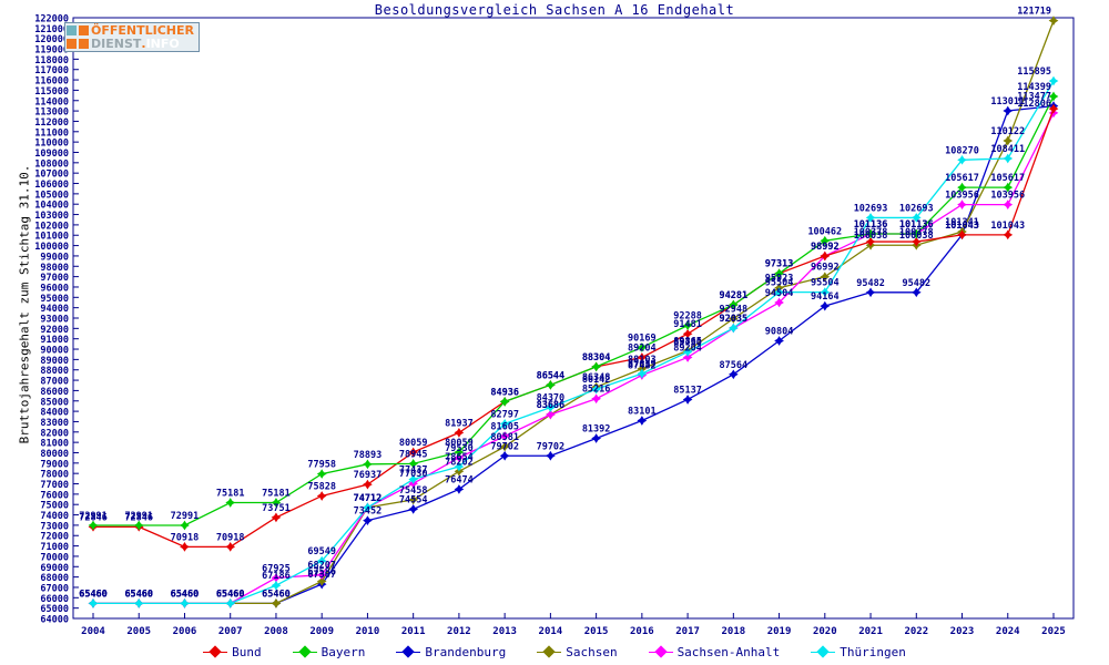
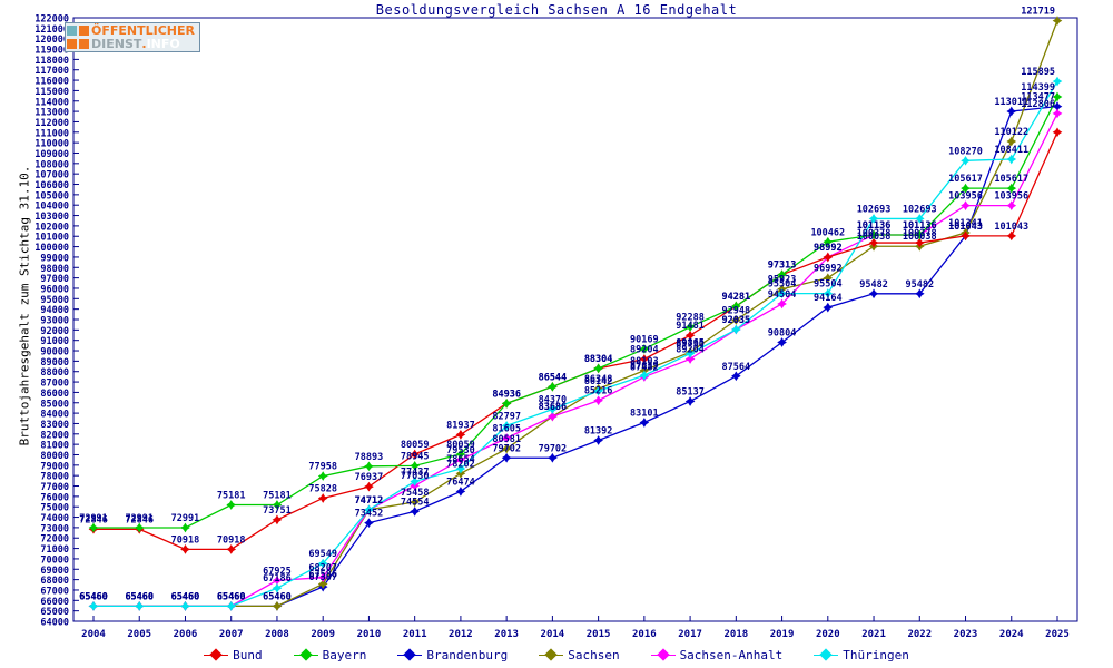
Bund/2025: 113000 -> 111000
